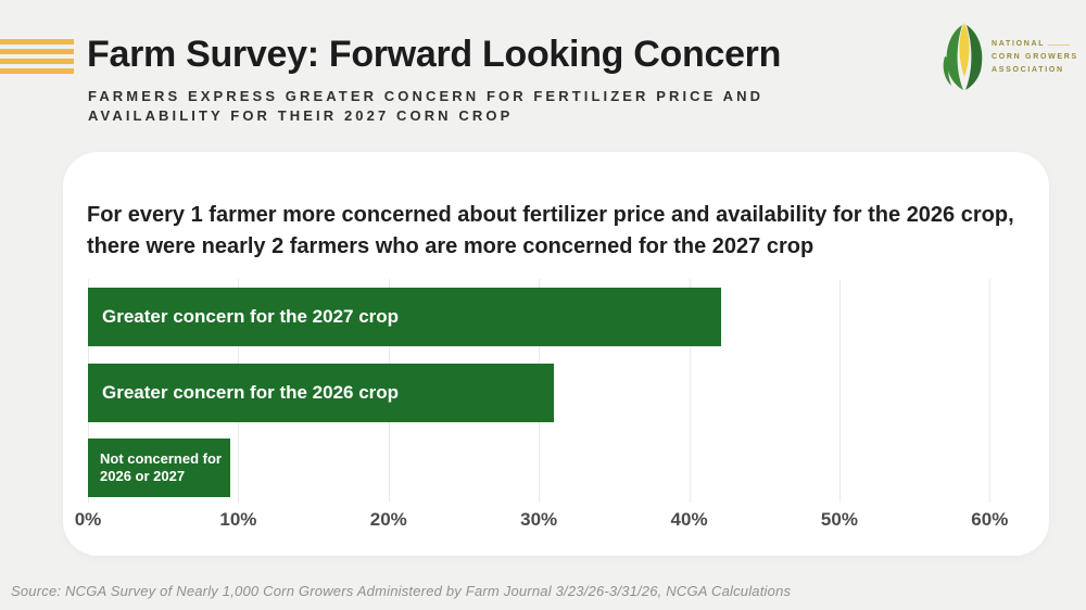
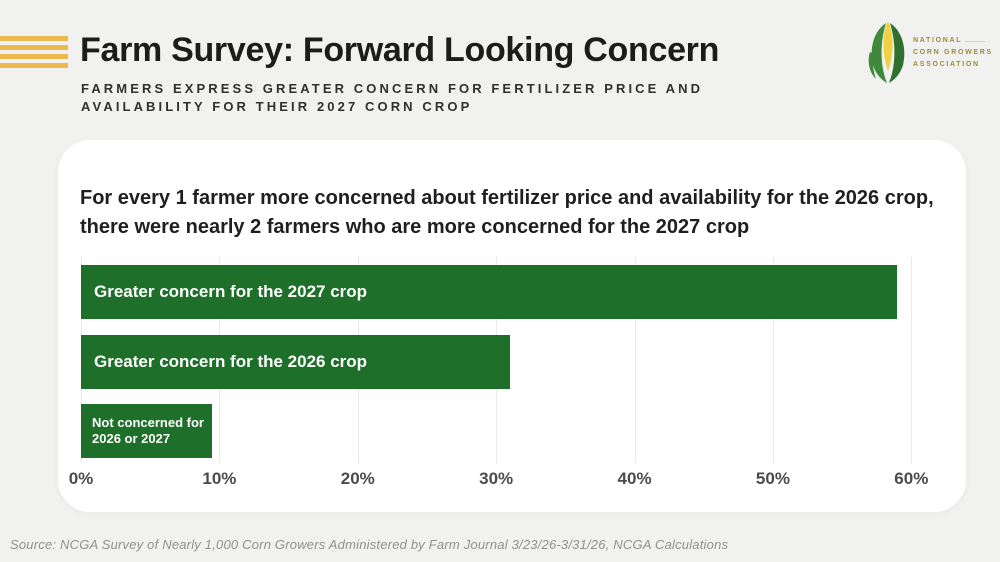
Greater concern for the 2027 crop: 42.1% -> 59.0%
